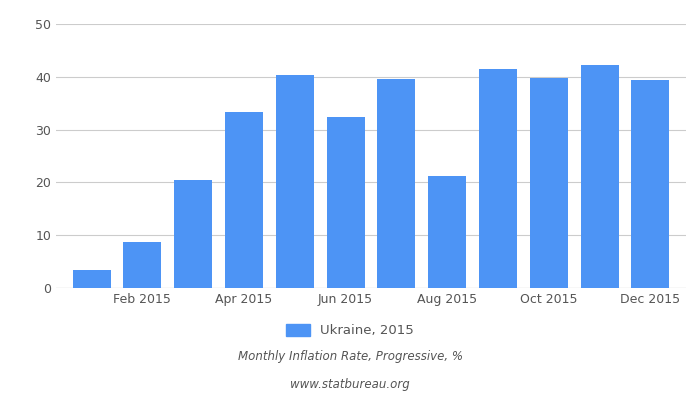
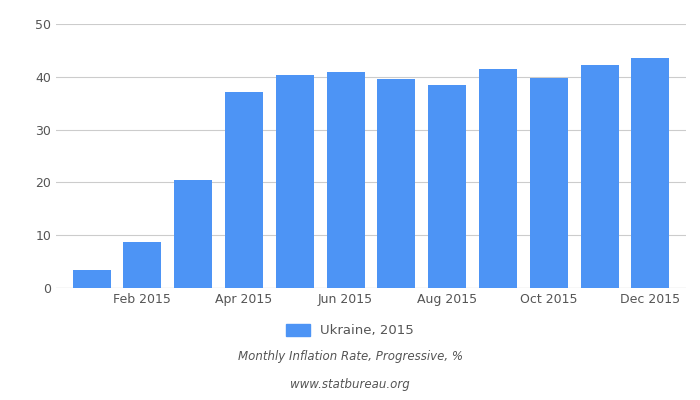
Apr 2015: 33.4 -> 37.1
Jun 2015: 32.4 -> 41.0
Aug 2015: 21.2 -> 38.4
Dec 2015: 39.4 -> 43.5
